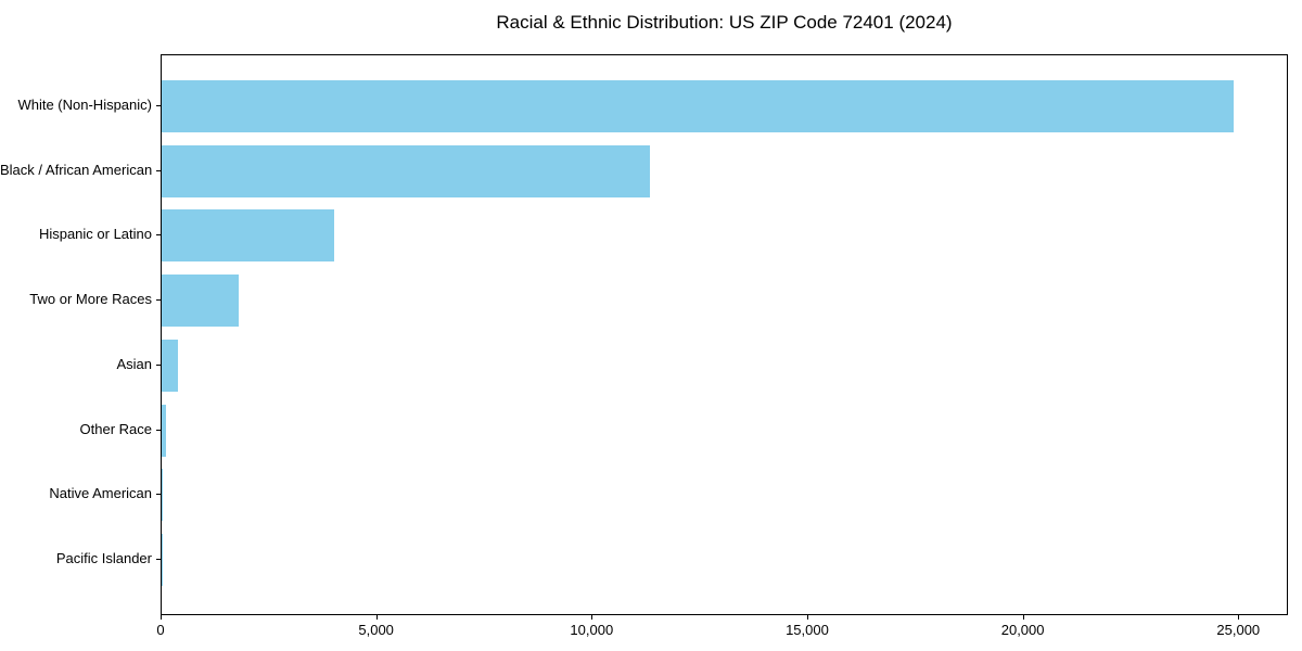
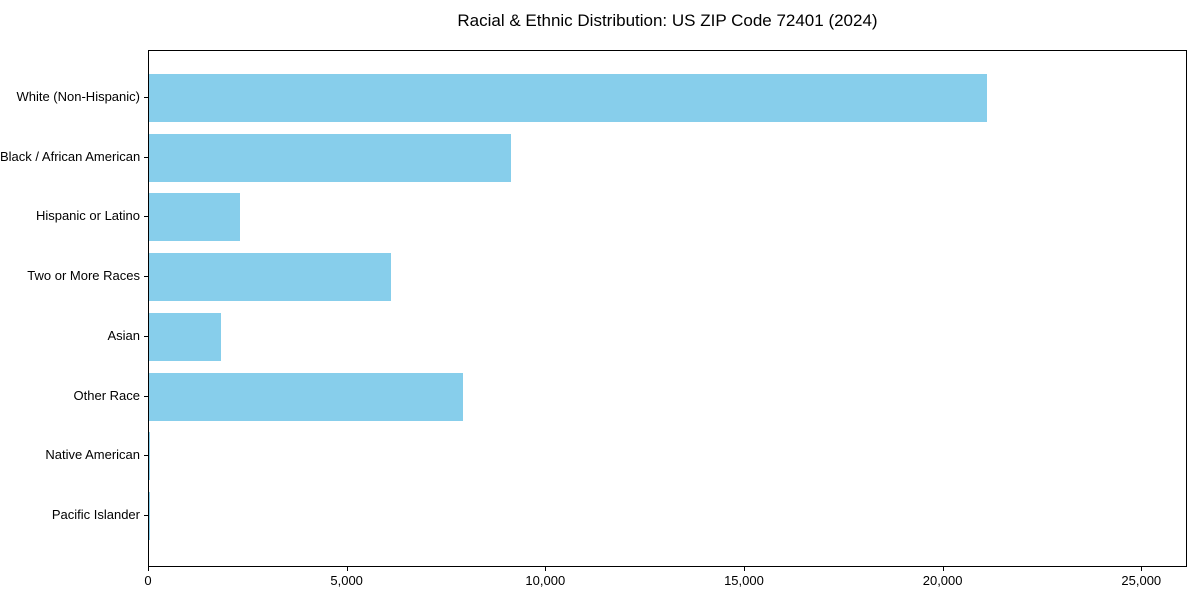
White (Non-Hispanic): 24900 -> 21100
Black / African American: 11300 -> 9100
Hispanic or Latino: 4000 -> 2300
Two or More Races: 1800 -> 6100
Asian: 400 -> 1800
Other Race: 100 -> 7900
